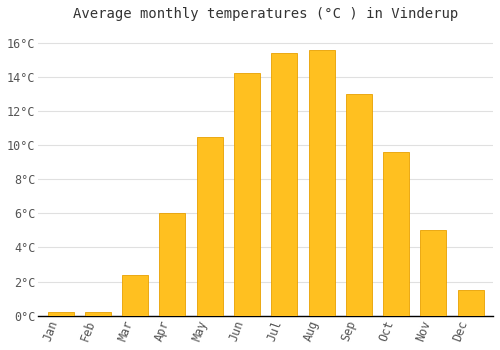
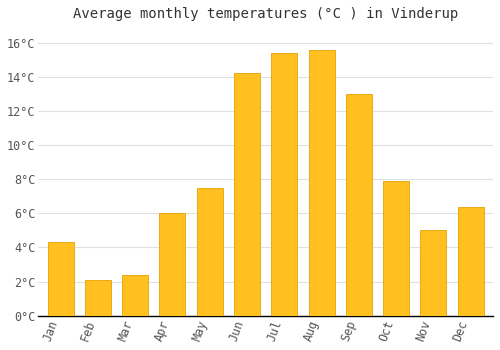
Jan: 0.2°C -> 4.3°C
Feb: 0.2°C -> 2.1°C
May: 10.5°C -> 7.5°C
Oct: 9.6°C -> 7.9°C
Dec: 1.5°C -> 6.4°C
